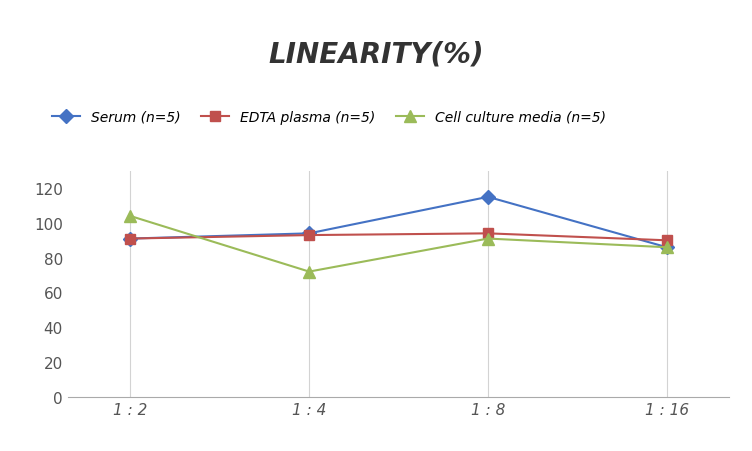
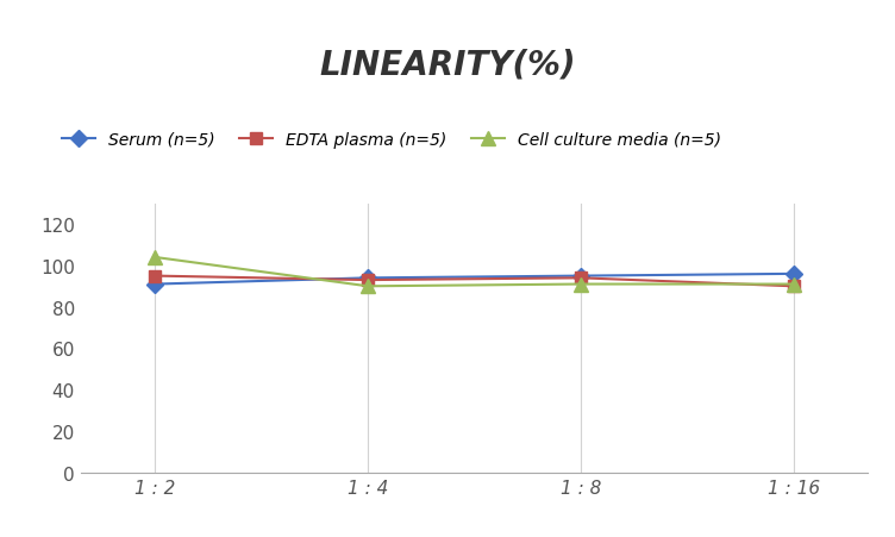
EDTA plasma (n=5)/1 : 2: 91 -> 95
Cell culture media (n=5)/1 : 4: 72 -> 90
Serum (n=5)/1 : 8: 115 -> 95
Serum (n=5)/1 : 16: 86 -> 96
Cell culture media (n=5)/1 : 16: 86 -> 91
